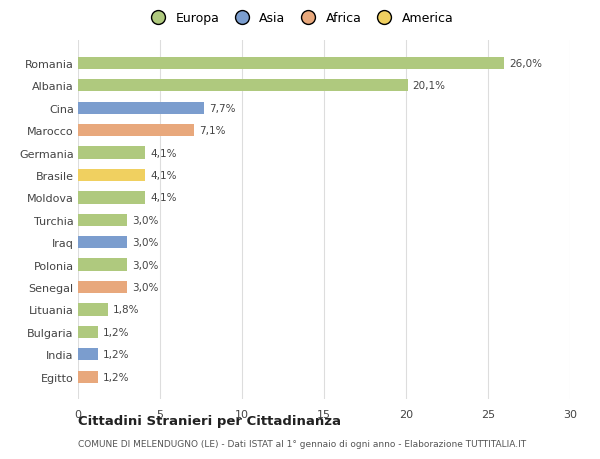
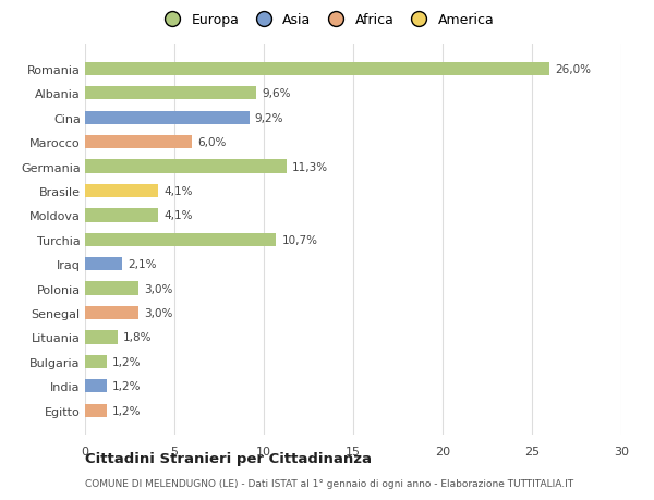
Albania: 20,1% -> 9,6%
Cina: 7,7% -> 9,2%
Marocco: 7,1% -> 6,0%
Germania: 4,1% -> 11,3%
Turchia: 3,0% -> 10,7%
Iraq: 3,0% -> 2,1%
